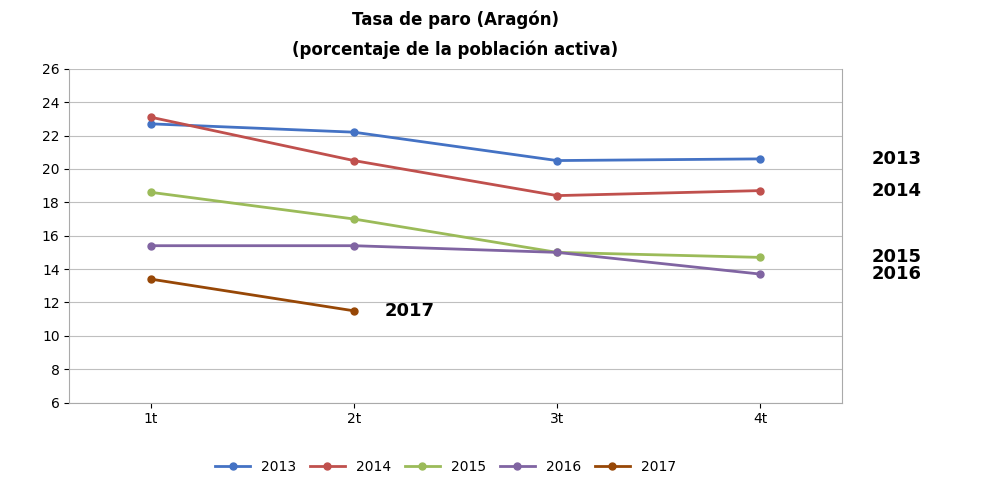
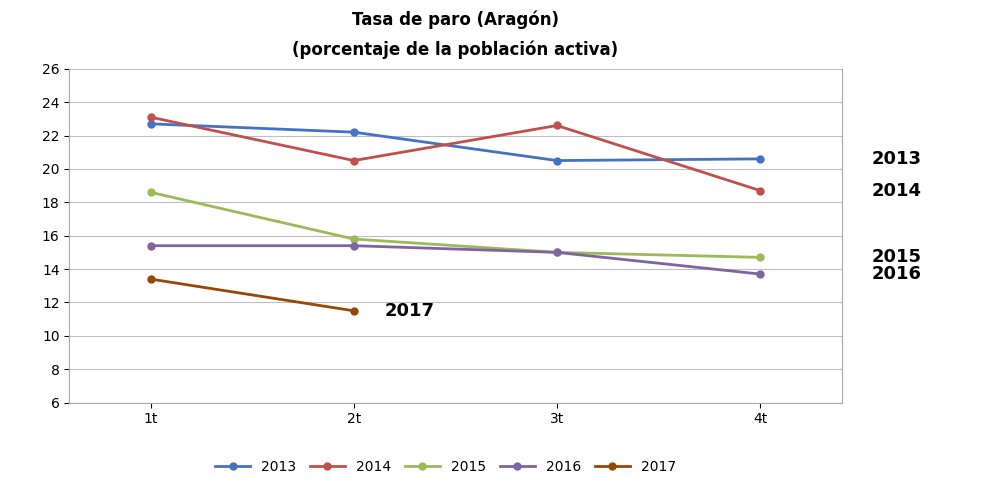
2015/2t: 17.0 -> 15.8
2014/3t: 18.4 -> 22.6
